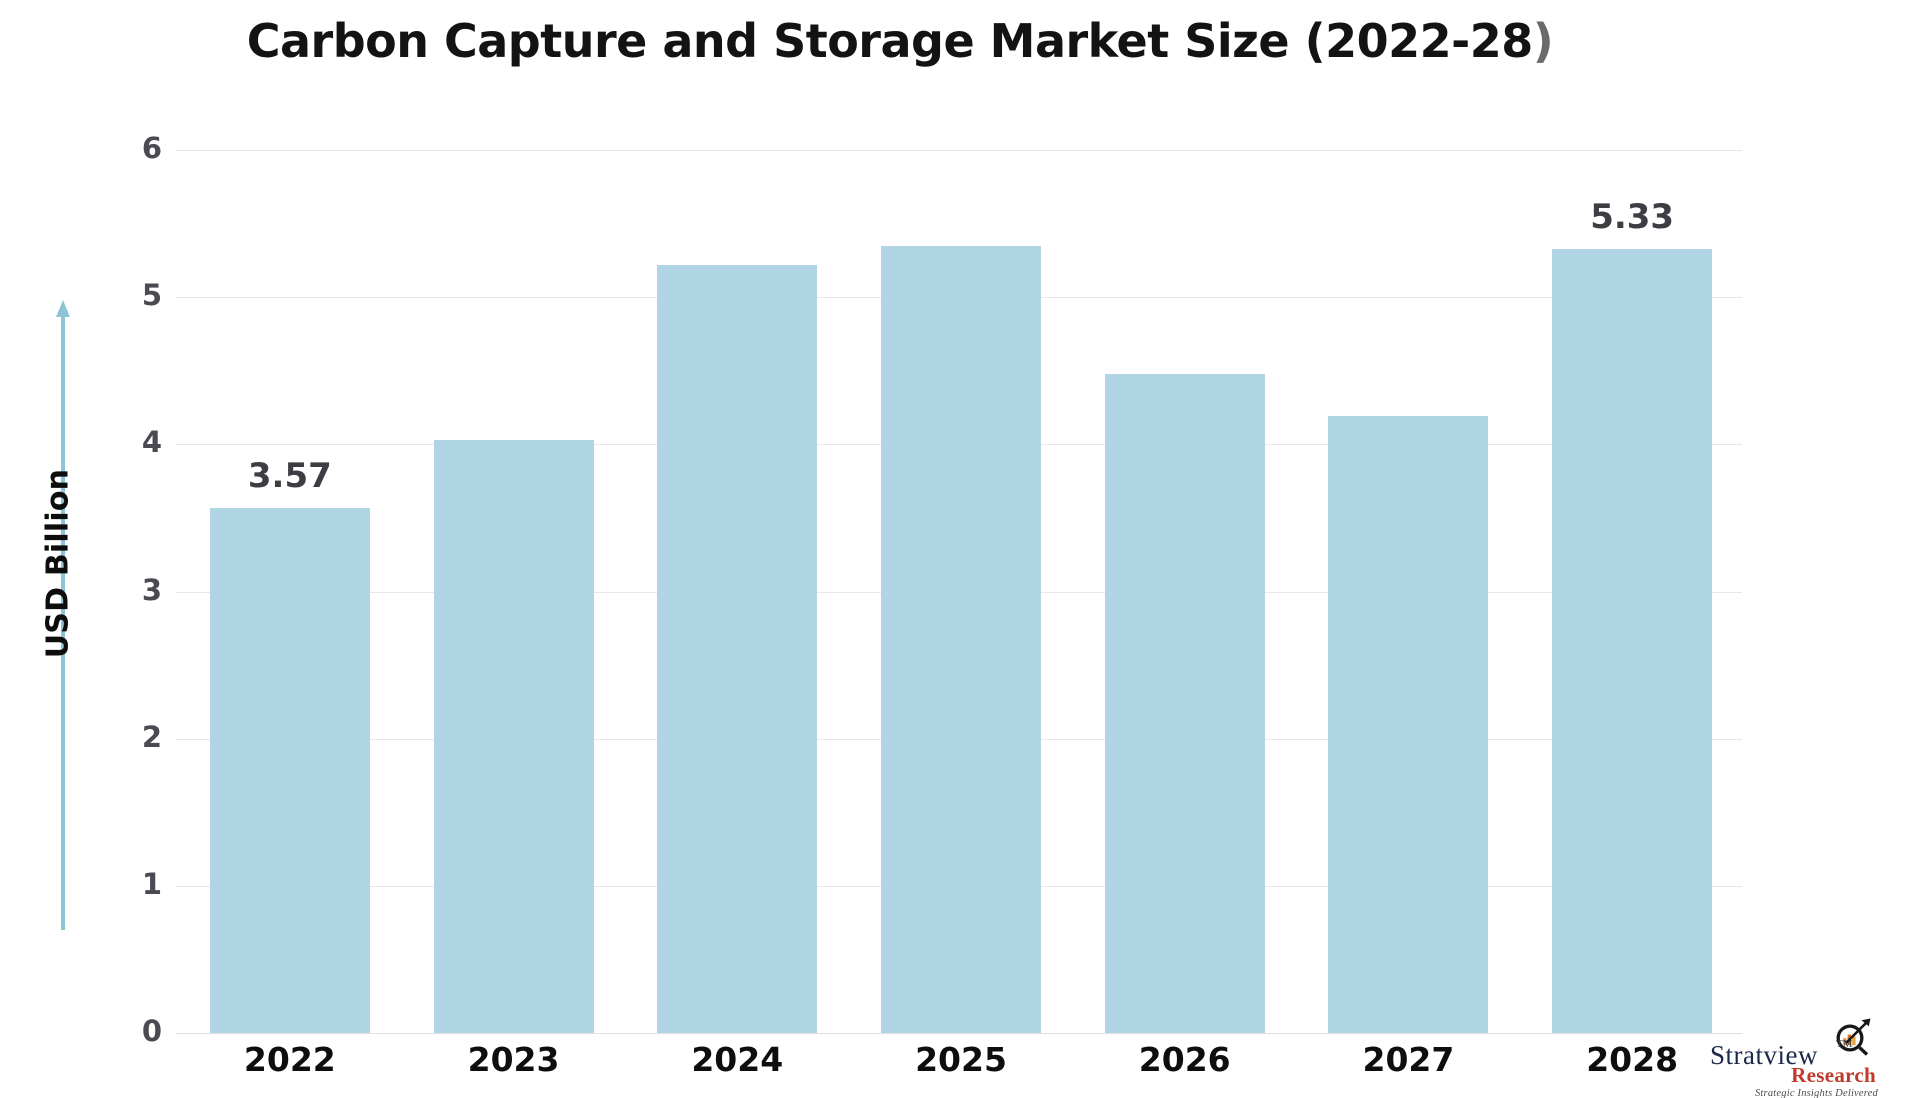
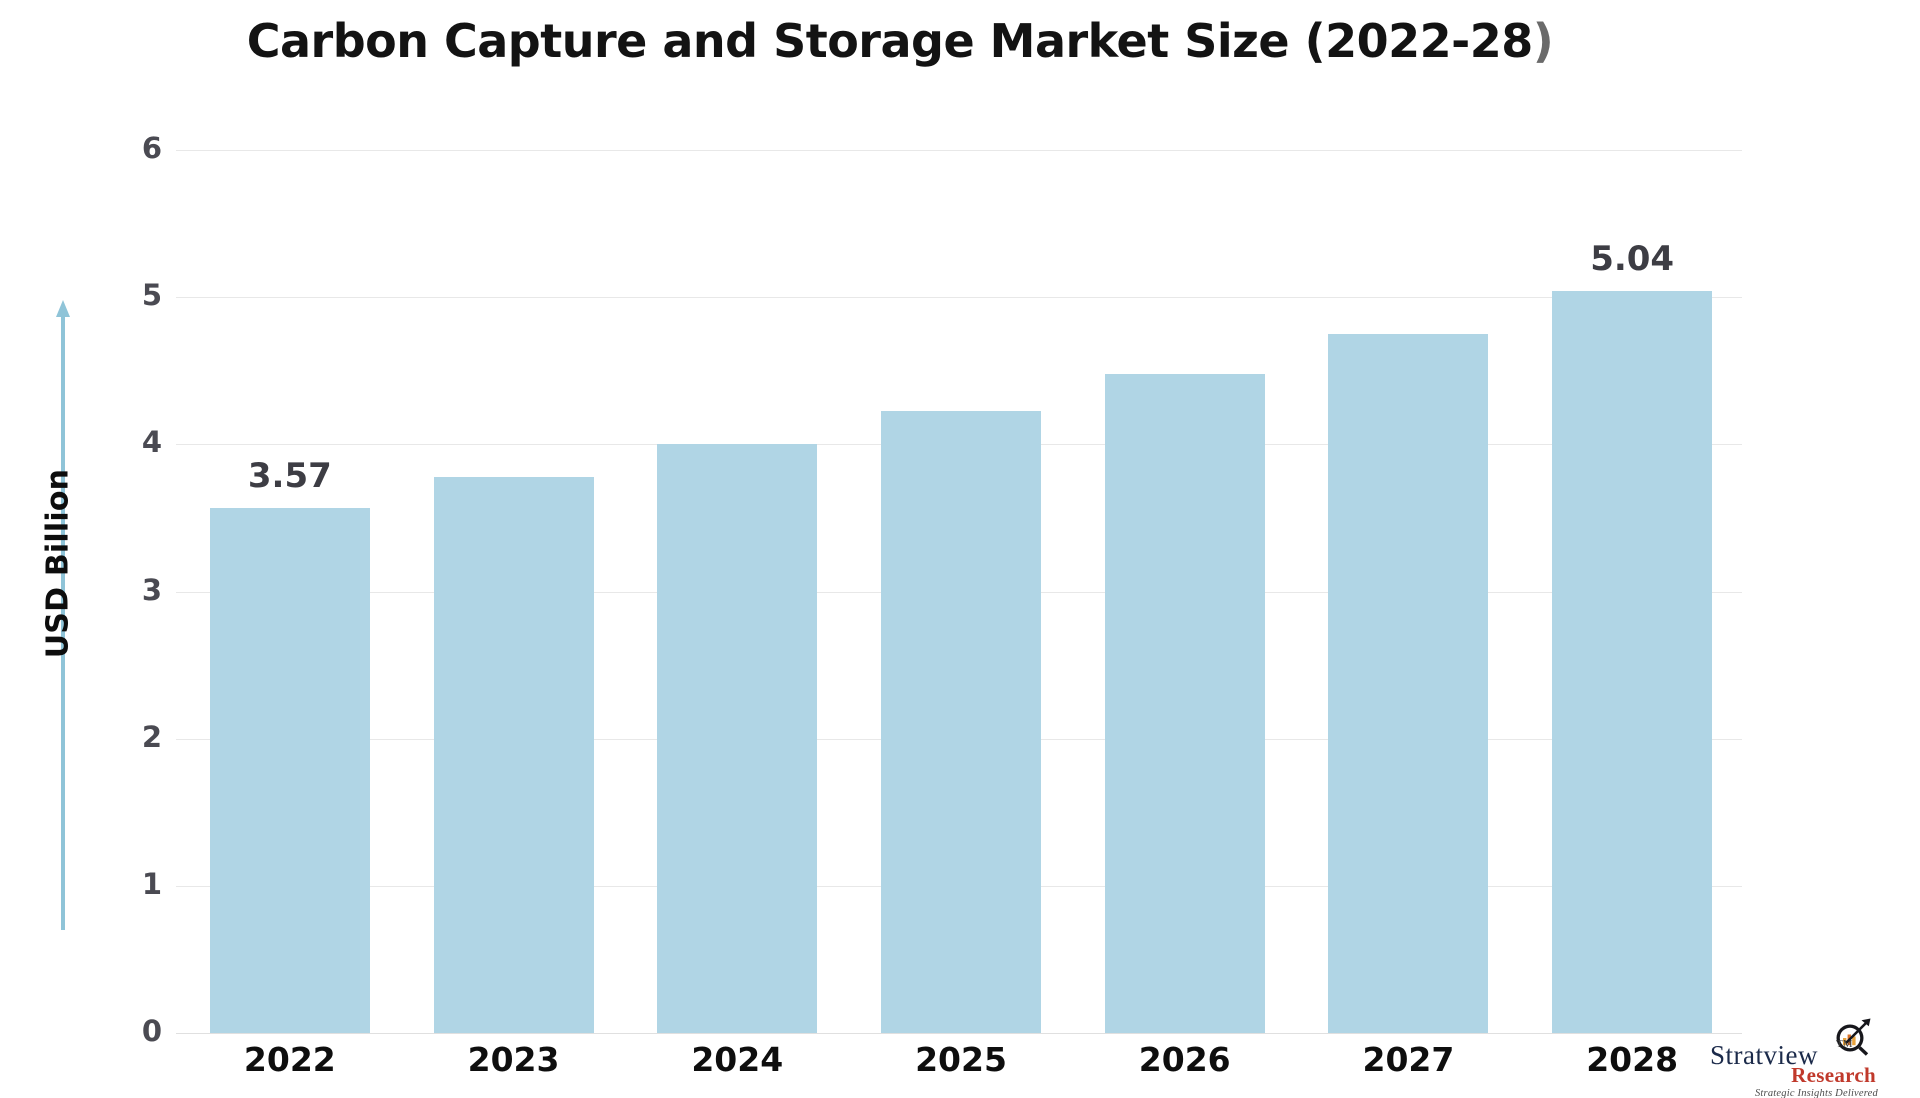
2023: 4.03 -> 3.78
2024: 5.22 -> 4.00
2025: 5.35 -> 4.23
2027: 4.19 -> 4.75
2028: 5.33 -> 5.04
